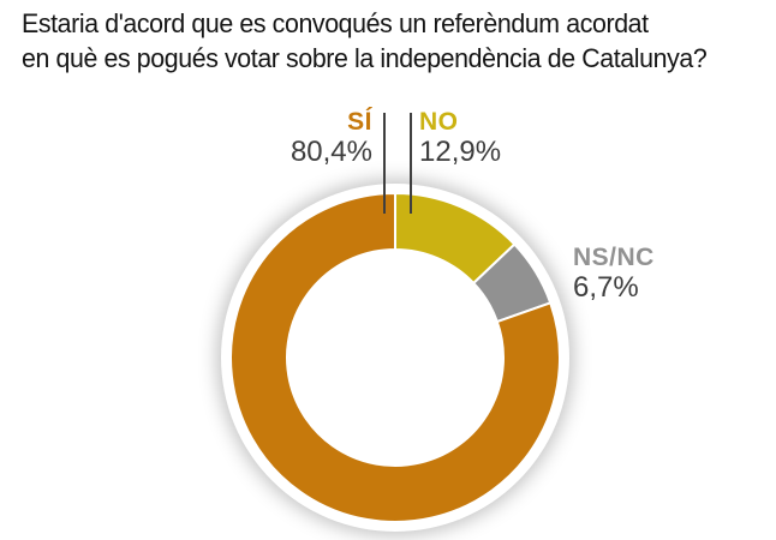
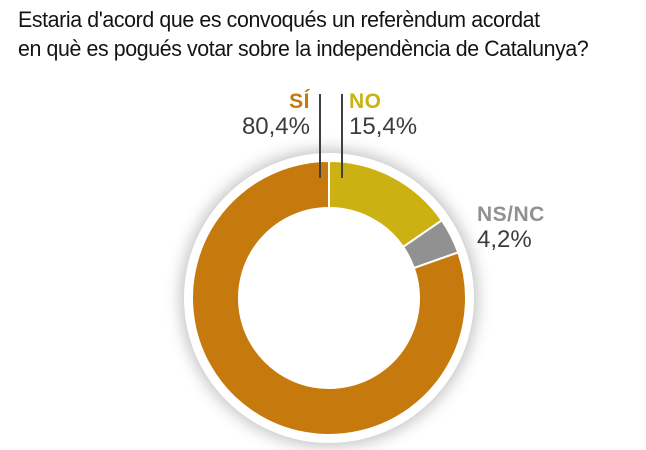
NO: 12,9% -> 15,4%
NS/NC: 6,7% -> 4,2%
